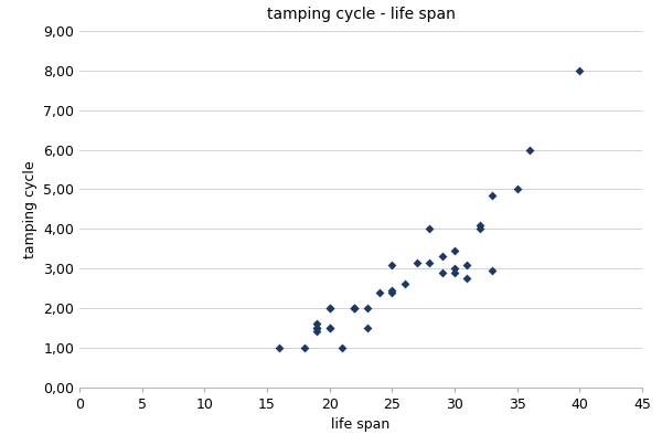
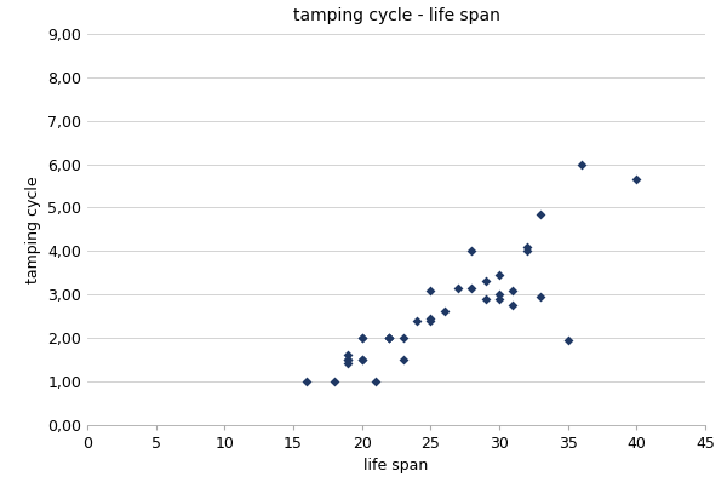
35: 5,00 -> 1,95
40: 8,00 -> 5,65
